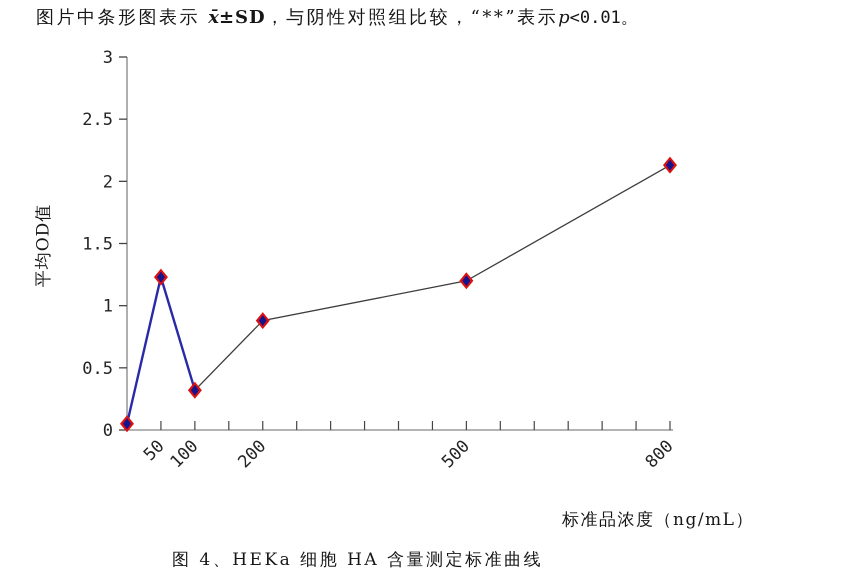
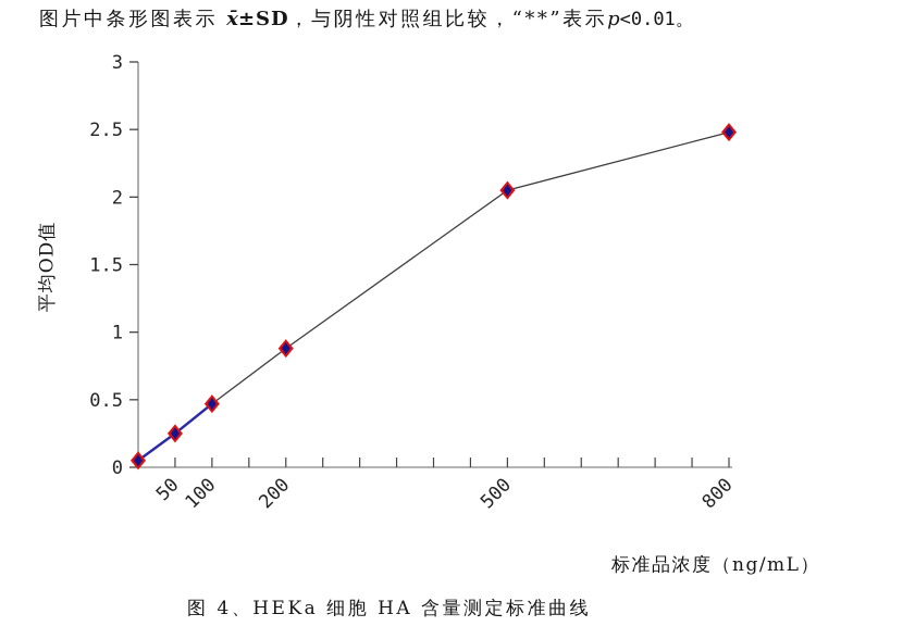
50: 1.23 -> 0.25
100: 0.32 -> 0.47
500: 1.20 -> 2.05
800: 2.13 -> 2.48
